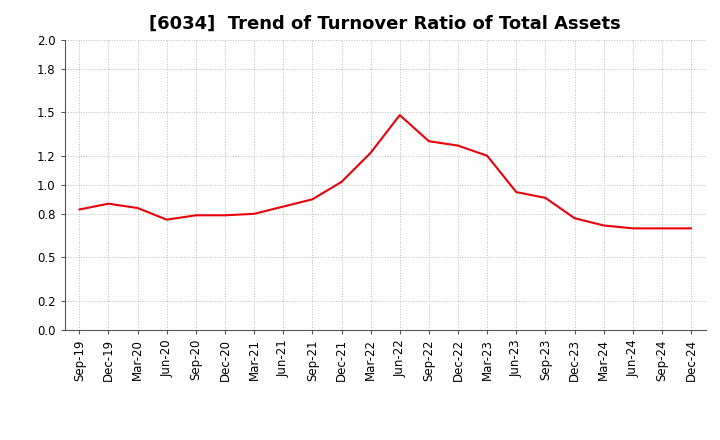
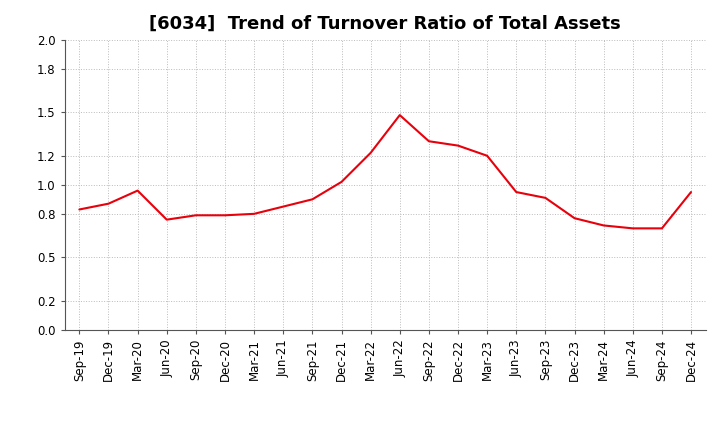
Mar-20: 0.84 -> 0.96
Dec-24: 0.70 -> 0.95
